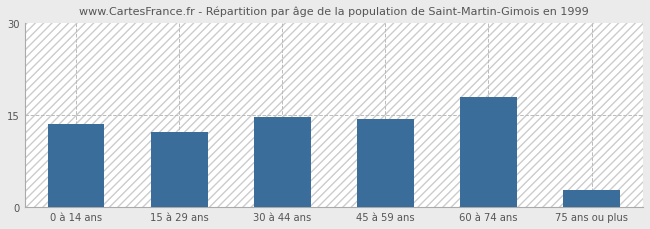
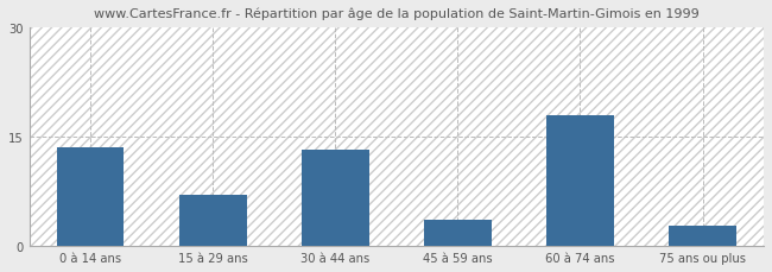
15 à 29 ans: 12.2 -> 7.0
30 à 44 ans: 14.7 -> 13.2
45 à 59 ans: 14.3 -> 3.6
